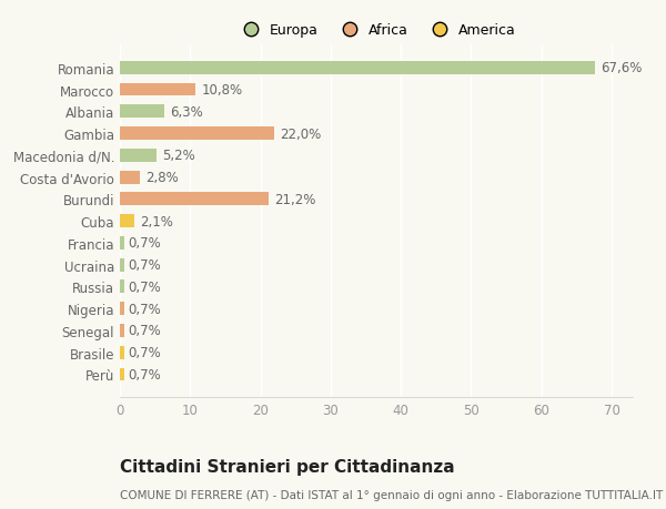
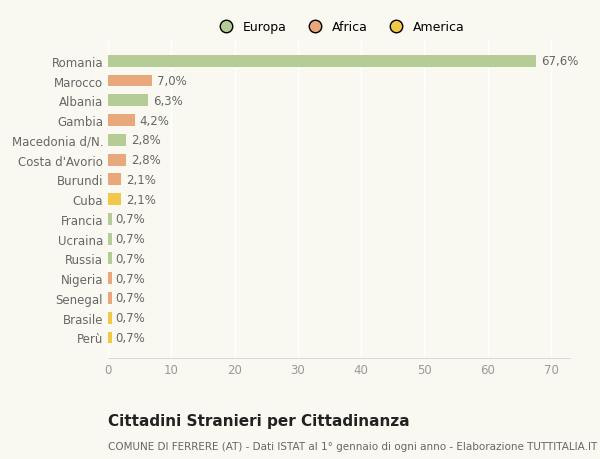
Marocco: 10,8% -> 7,0%
Gambia: 22,0% -> 4,2%
Macedonia d/N.: 5,2% -> 2,8%
Burundi: 21,2% -> 2,1%
